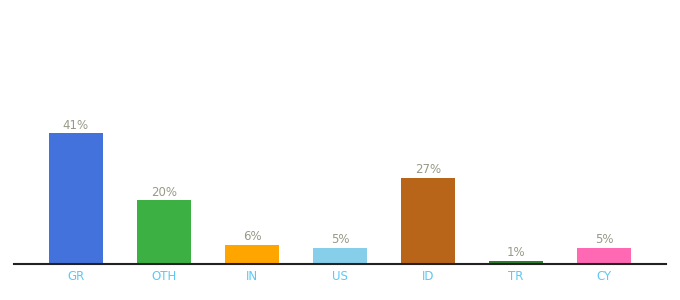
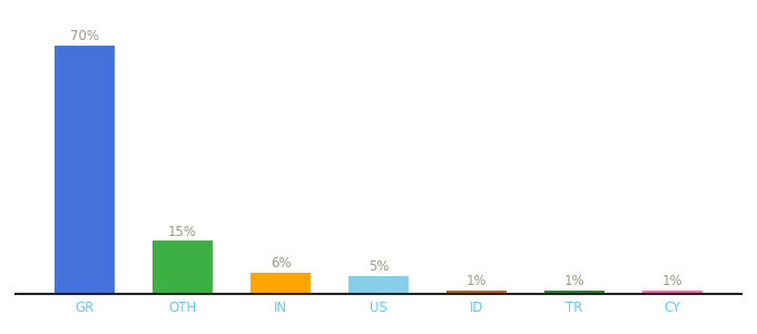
GR: 41% -> 70%
OTH: 20% -> 15%
ID: 27% -> 1%
CY: 5% -> 1%
